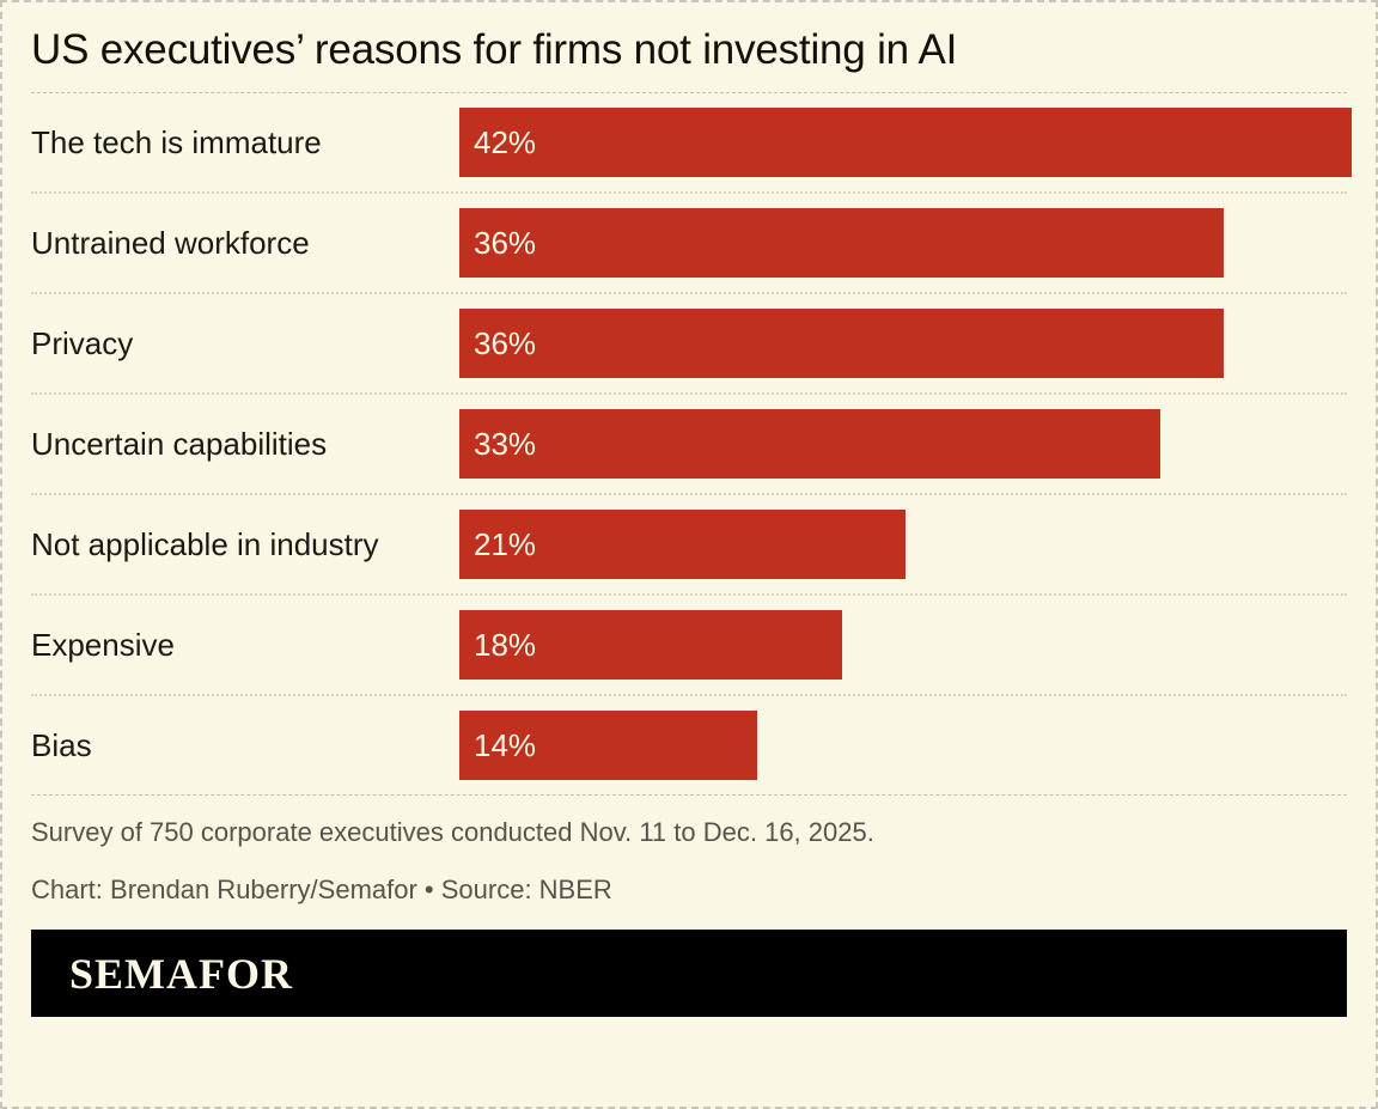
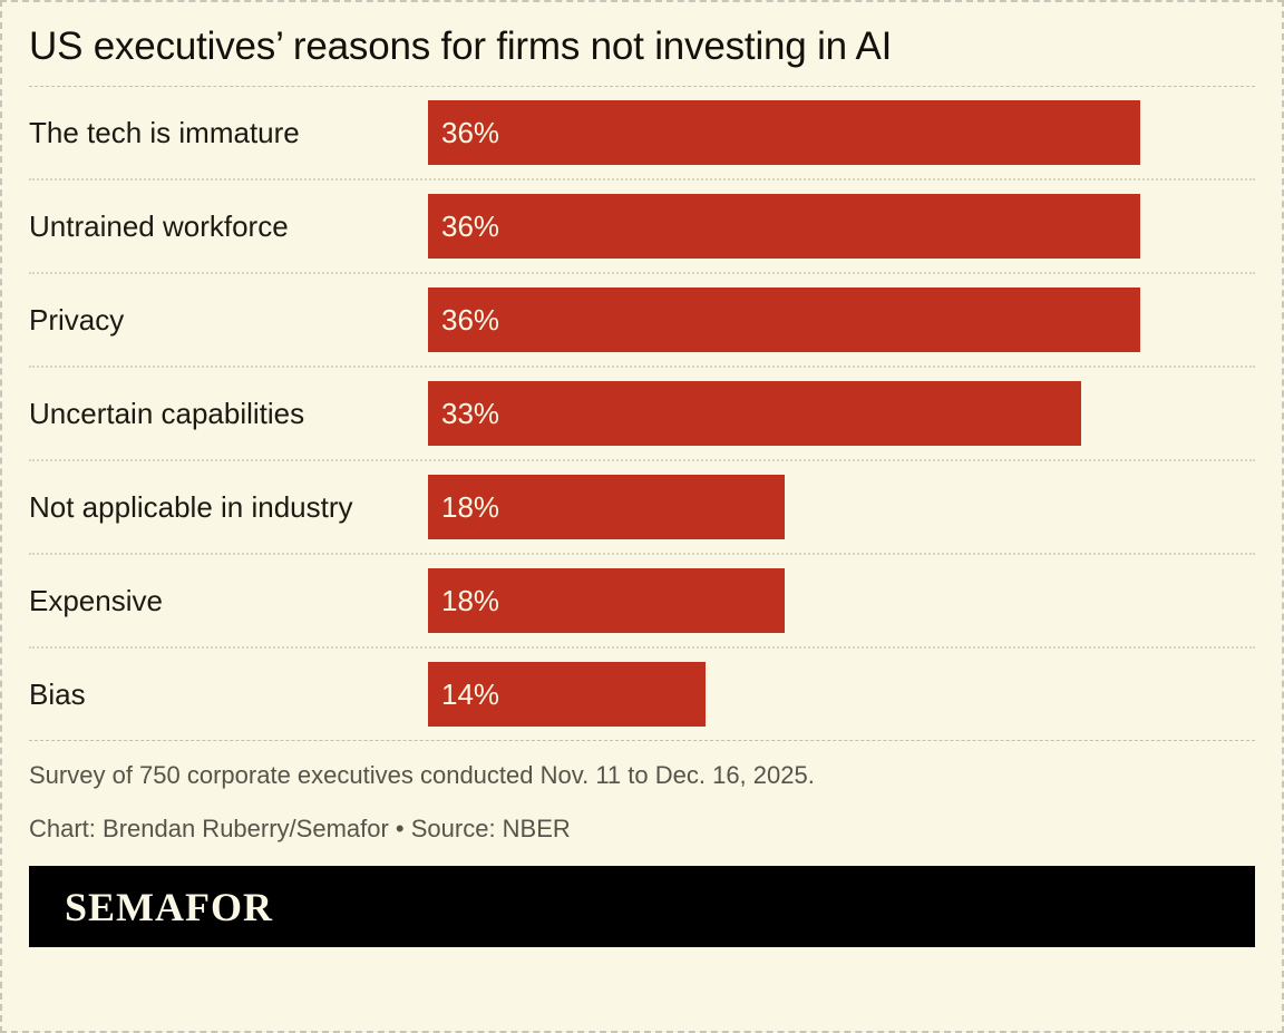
The tech is immature: 42% -> 36%
Not applicable in industry: 21% -> 18%
